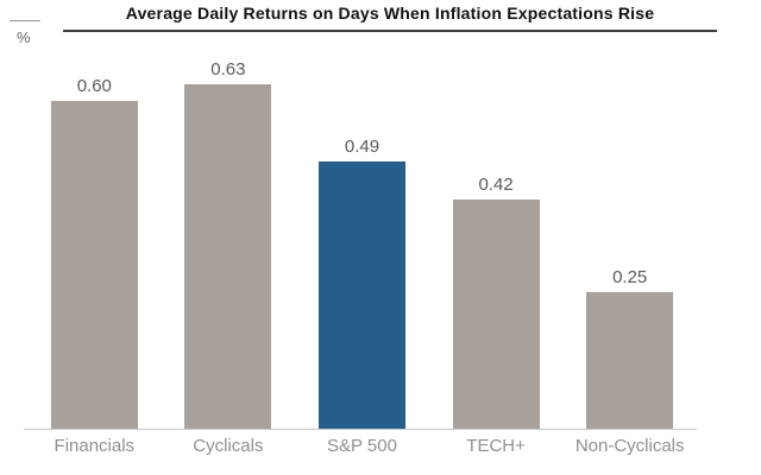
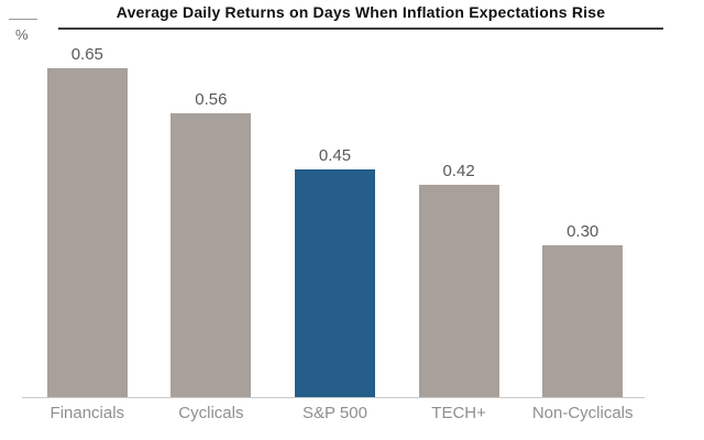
Financials: 0.60 -> 0.65
Cyclicals: 0.63 -> 0.56
S&P 500: 0.49 -> 0.45
Non-Cyclicals: 0.25 -> 0.30
